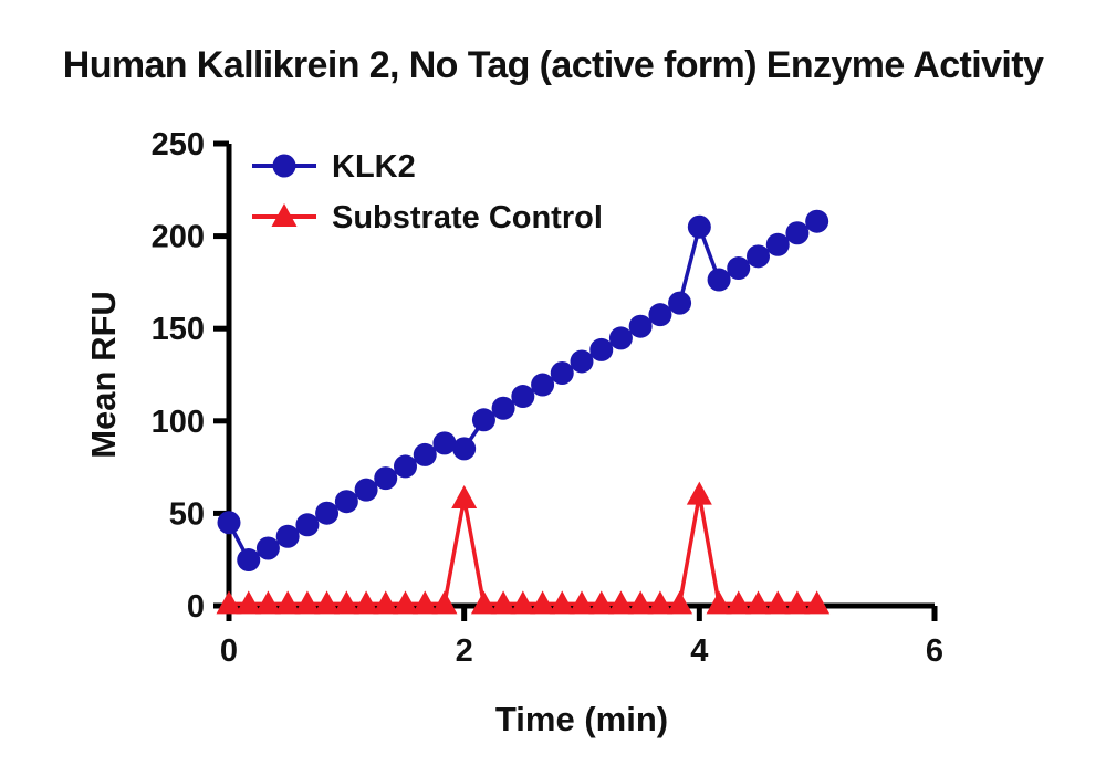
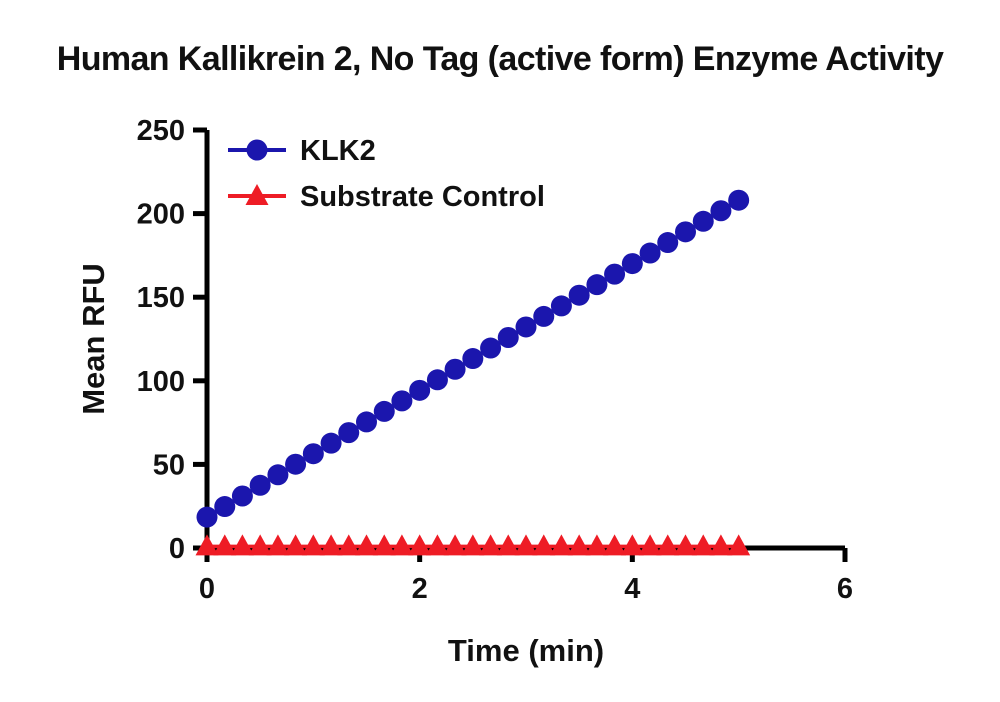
KLK2/0: 45 -> 18
KLK2/2: 85 -> 94
Substrate Control/2: 58 -> 1
KLK2/4: 205 -> 170
Substrate Control/4: 60 -> 1
